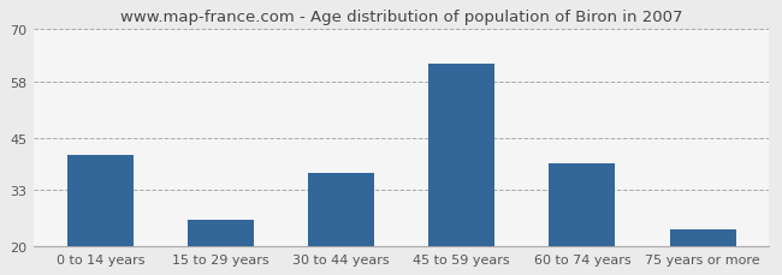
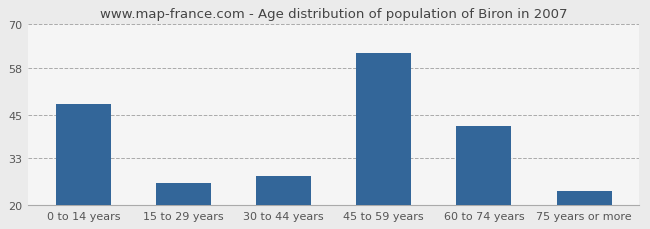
0 to 14 years: 41 -> 48
30 to 44 years: 37 -> 28
60 to 74 years: 39 -> 42
